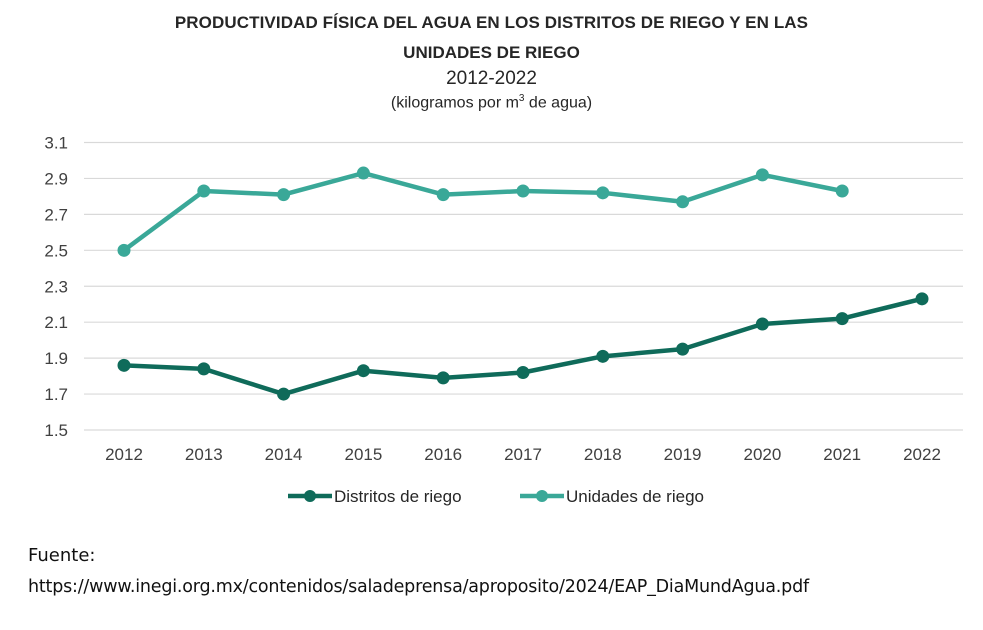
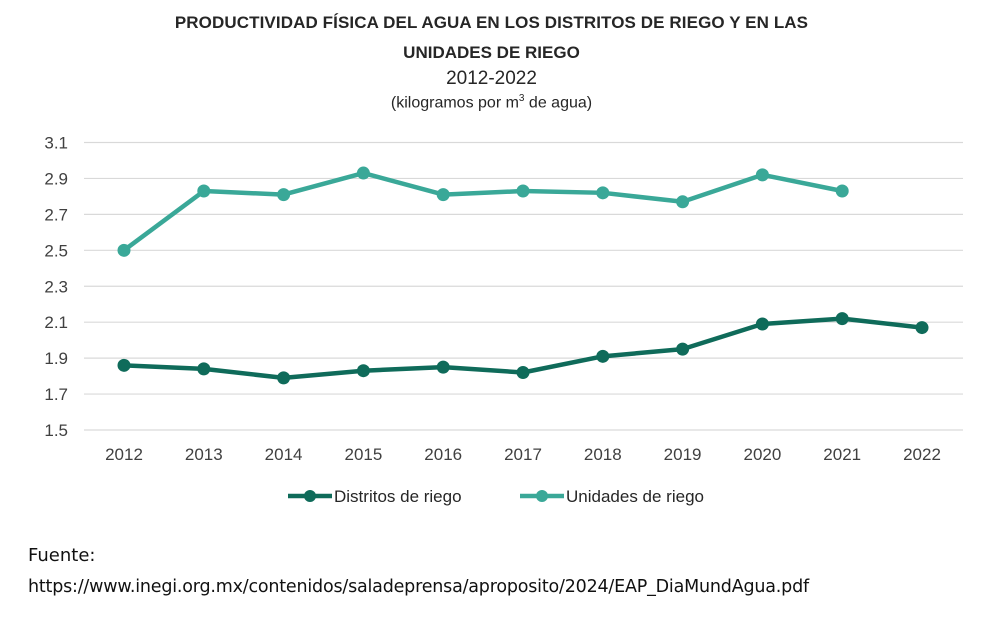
Distritos de riego/2014: 1.70 -> 1.79
Distritos de riego/2016: 1.79 -> 1.85
Distritos de riego/2022: 2.23 -> 2.07
